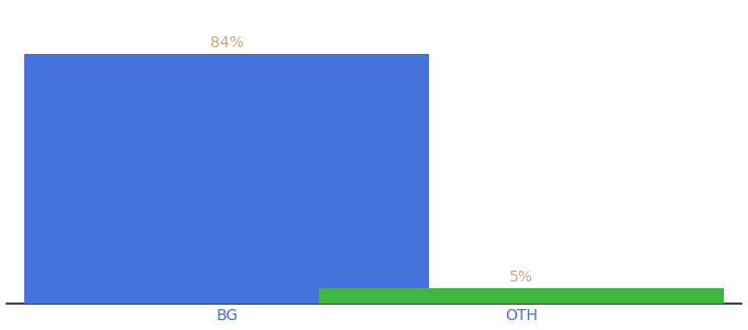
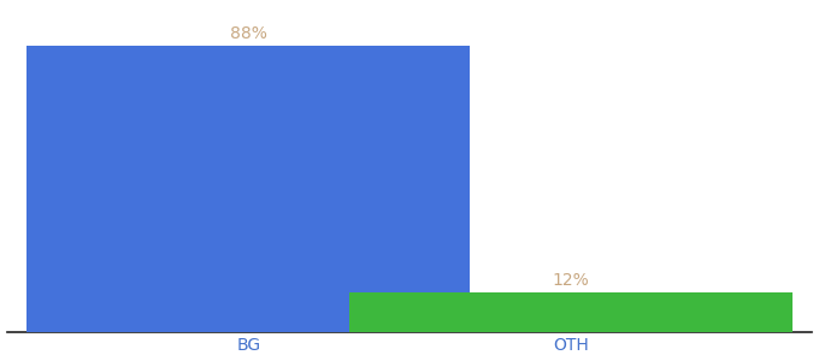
BG: 84% -> 88%
OTH: 5% -> 12%
